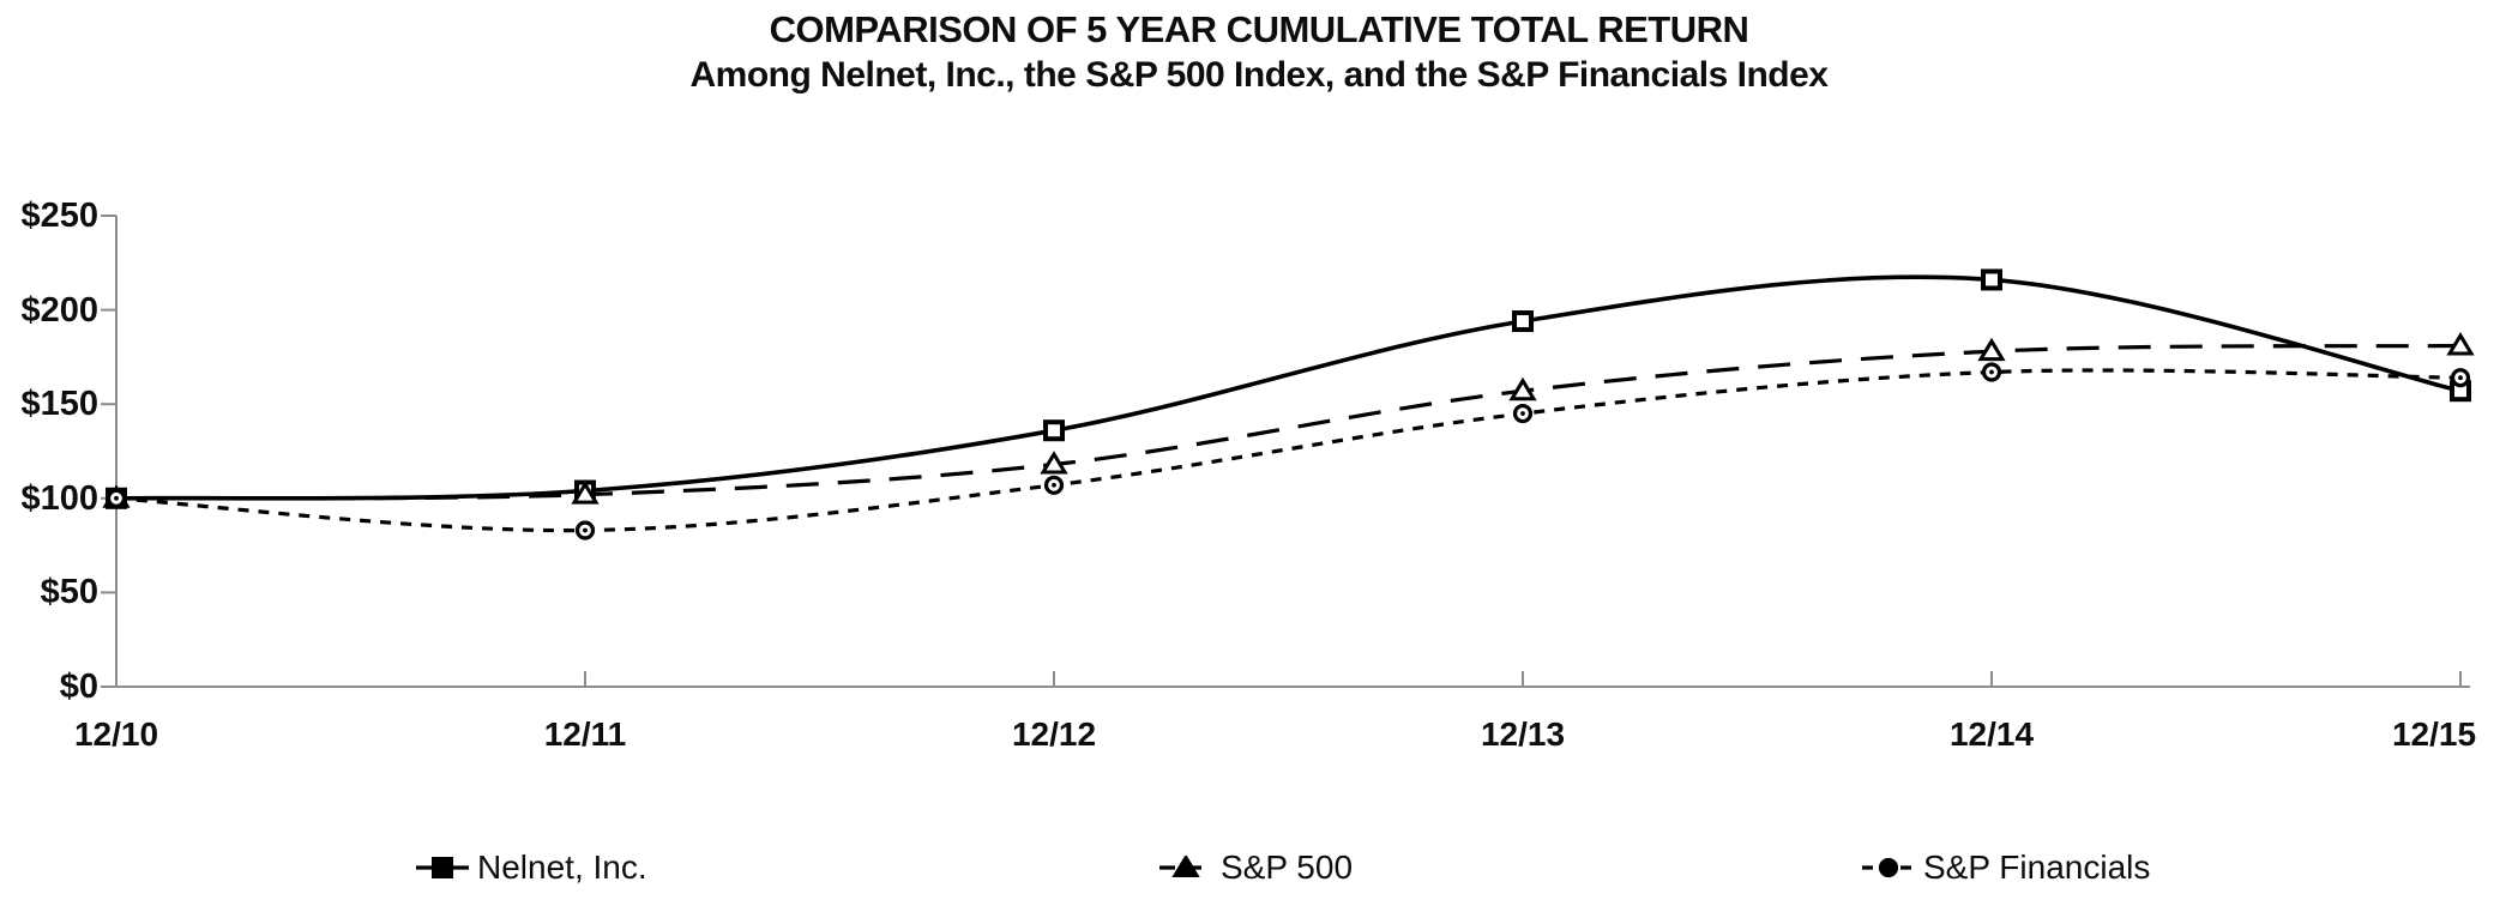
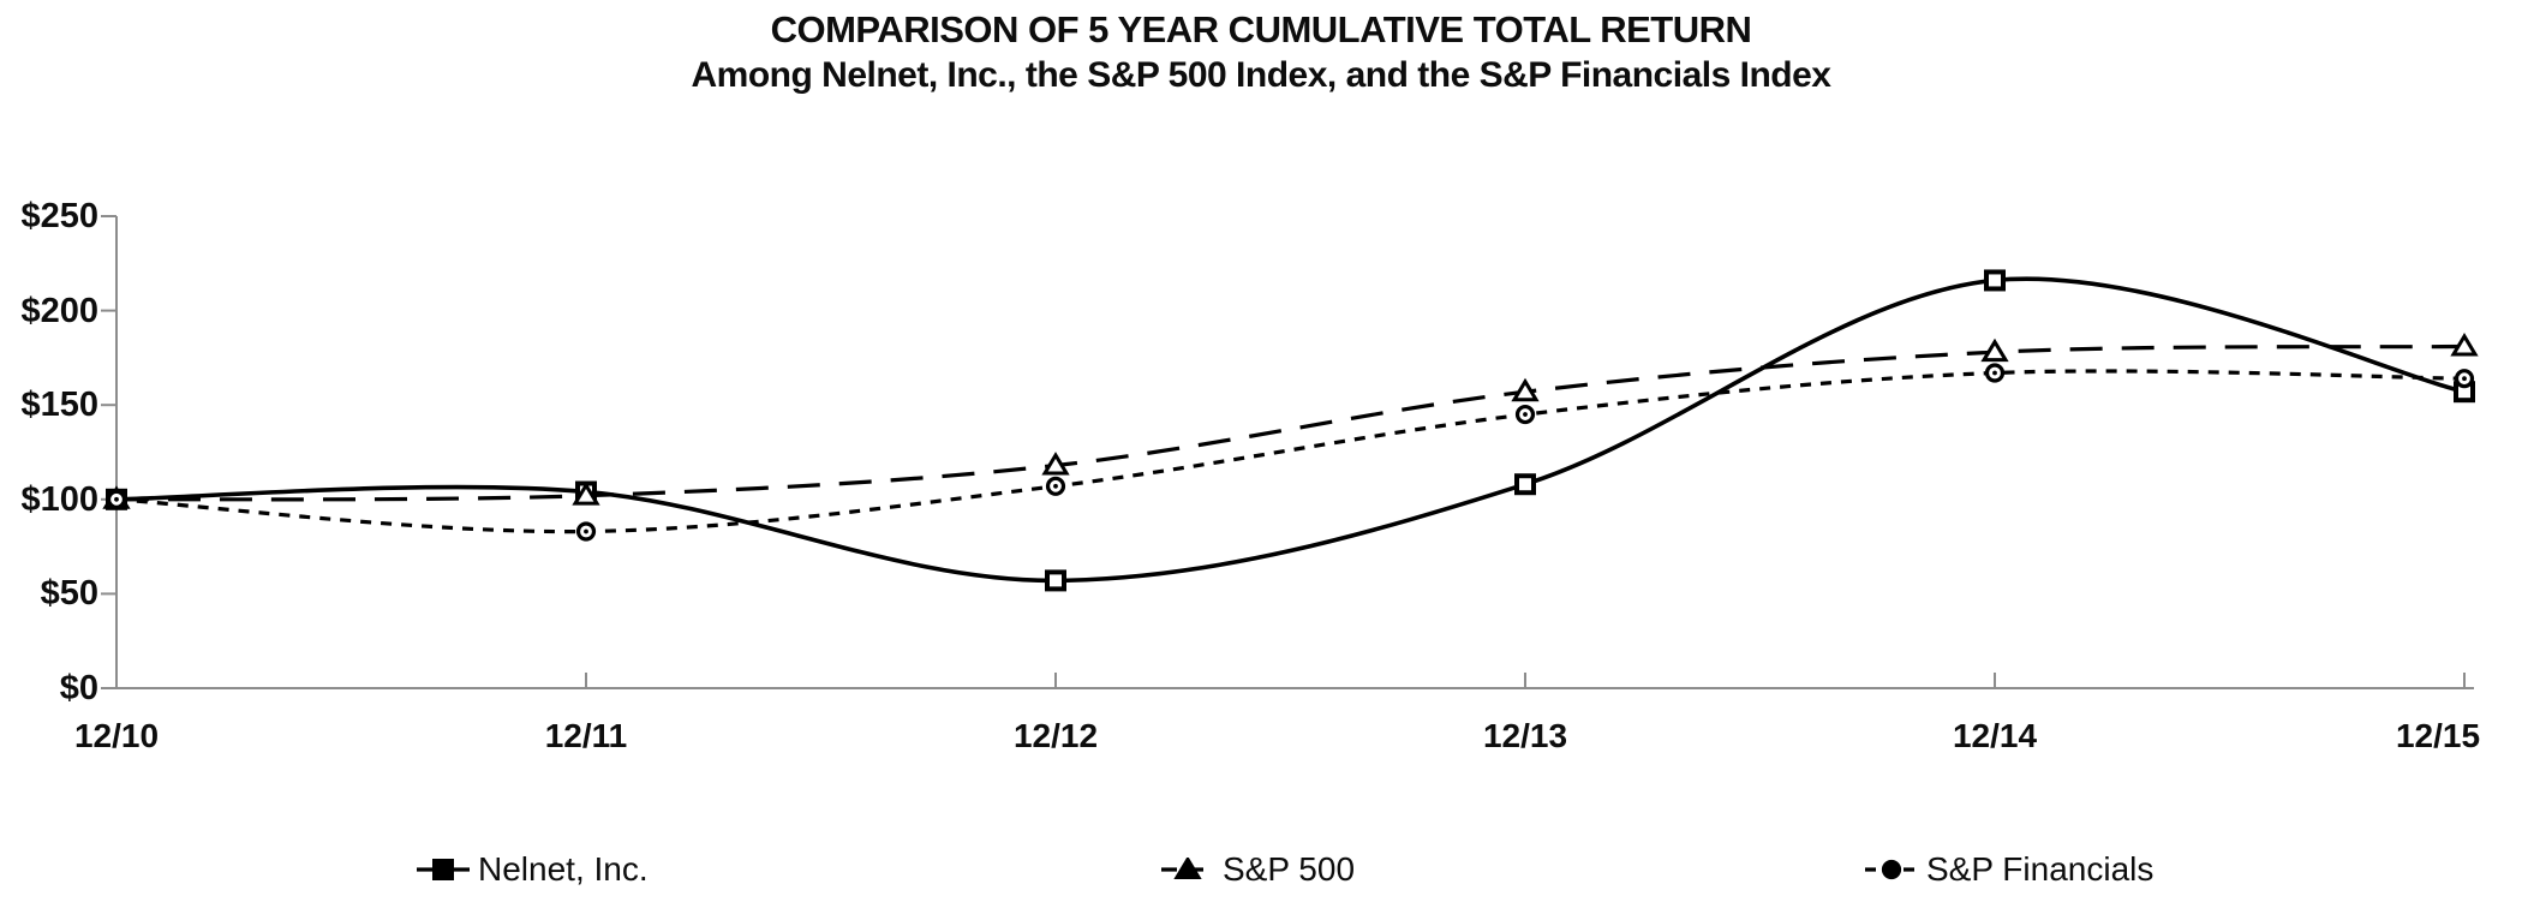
Nelnet, Inc./12/12: $136 -> $57
Nelnet, Inc./12/13: $194 -> $108
